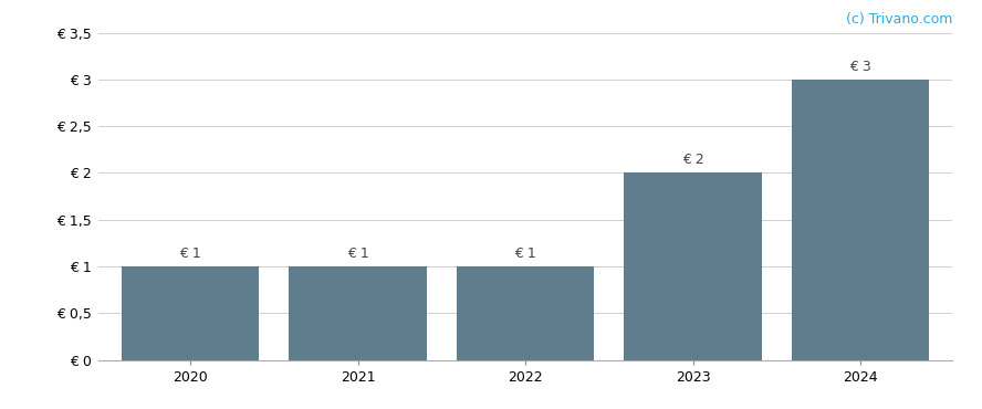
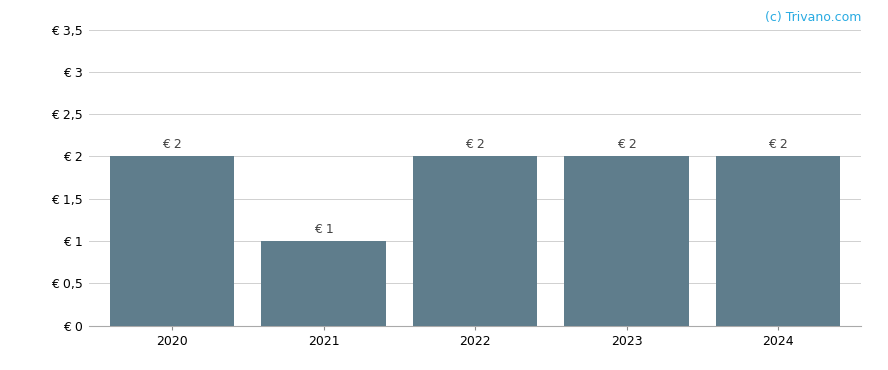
2020: 1 -> 2
2022: 1 -> 2
2024: 3 -> 2
